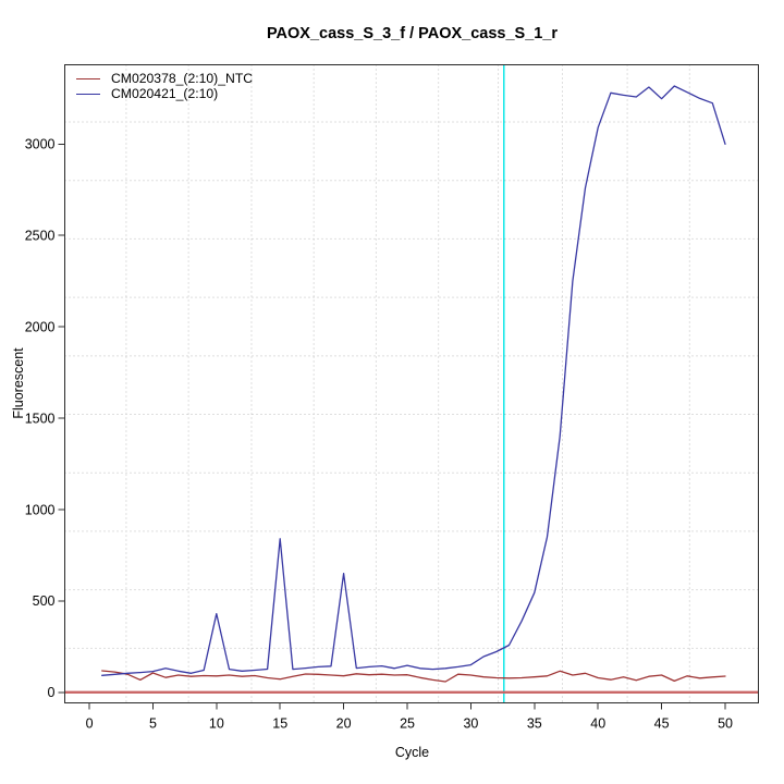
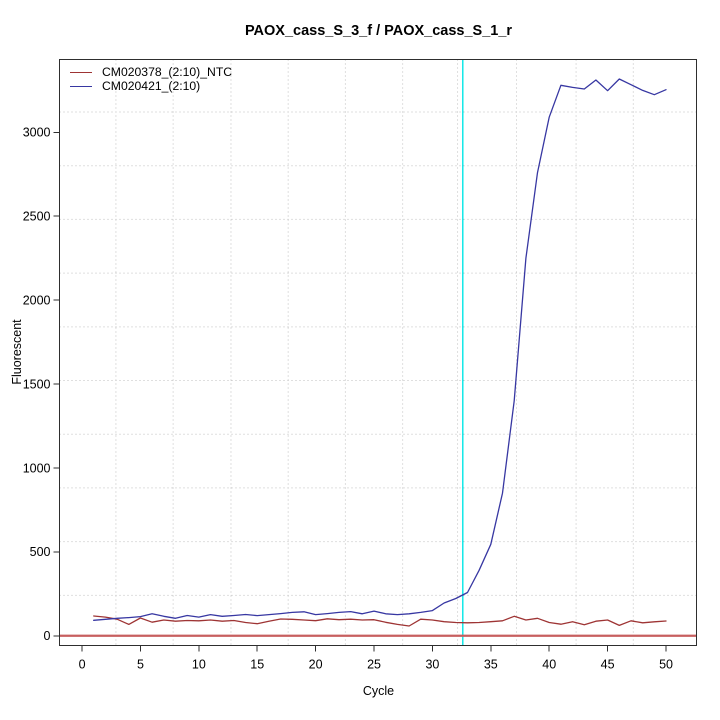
CM020421_(2:10)/10: 430 -> 110
CM020421_(2:10)/15: 840 -> 120
CM020421_(2:10)/20: 650 -> 130
CM020421_(2:10)/50: 3000 -> 3250
